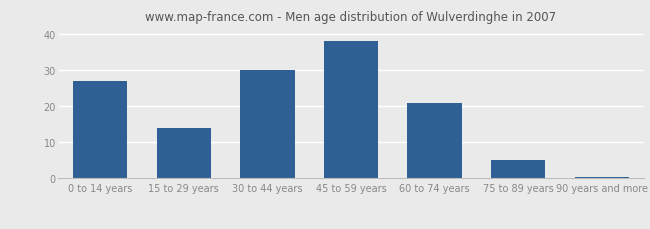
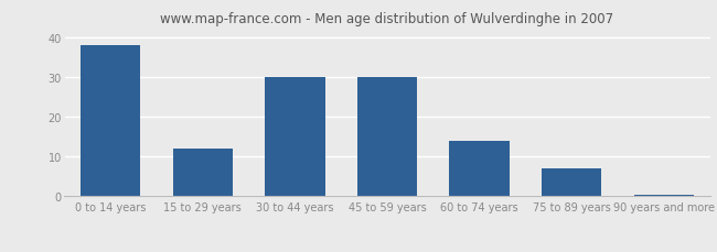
0 to 14 years: 27.0 -> 38.0
15 to 29 years: 14.0 -> 12.0
45 to 59 years: 38.0 -> 30.0
60 to 74 years: 21.0 -> 14.0
75 to 89 years: 5.0 -> 7.0
